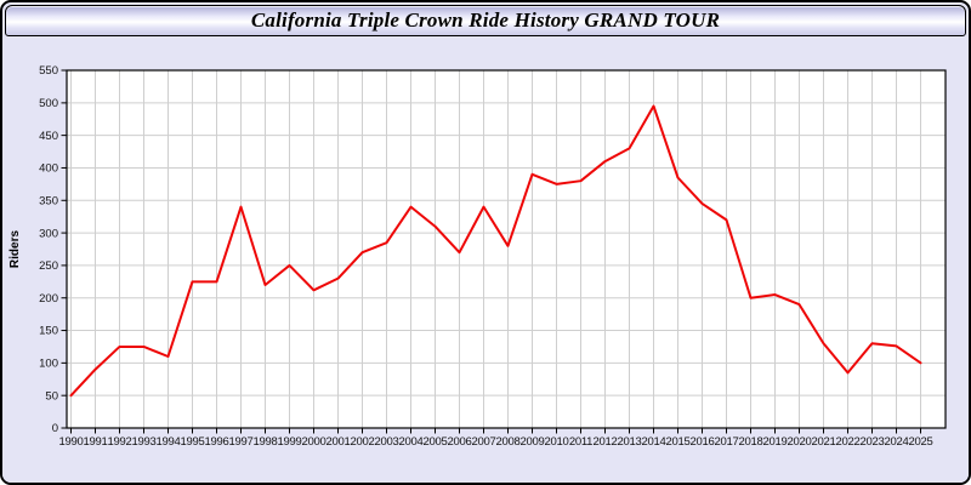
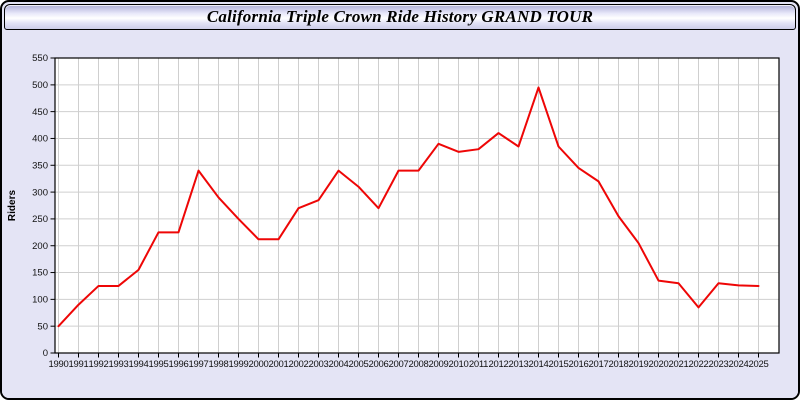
1994: 110 -> 160
1998: 220 -> 290
2001: 230 -> 210
2008: 280 -> 340
2013: 430 -> 380
2018: 200 -> 260
2020: 190 -> 140
2025: 100 -> 120
